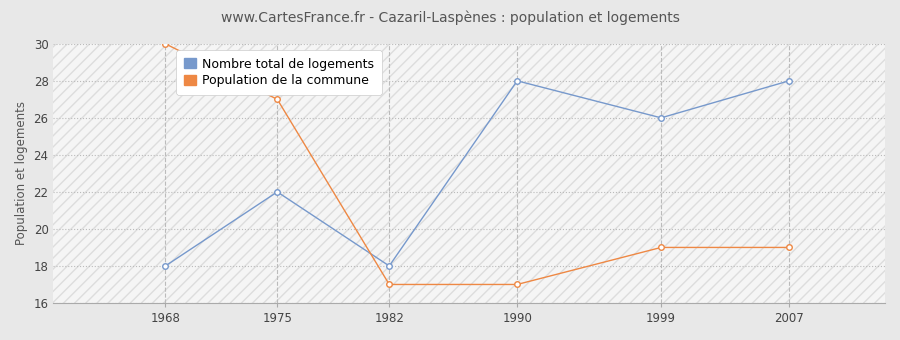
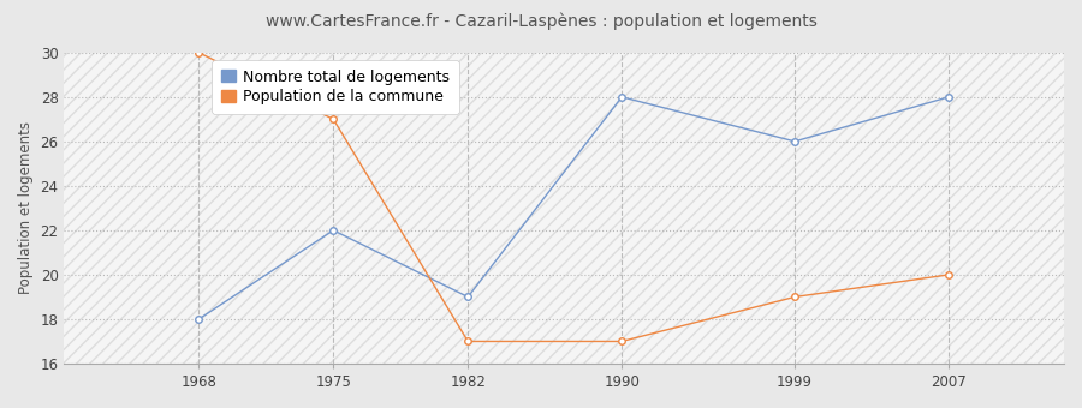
Nombre total de logements/1982: 18 -> 19
Population de la commune/2007: 19 -> 20
